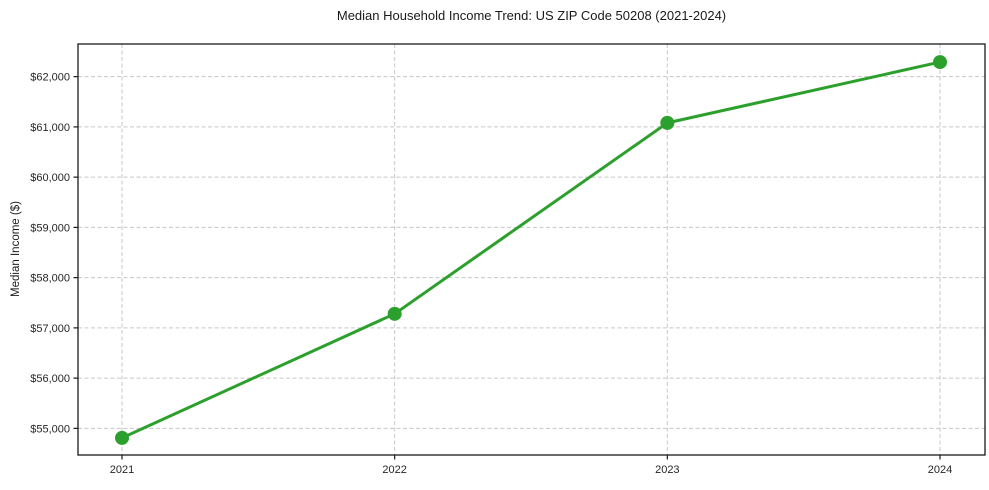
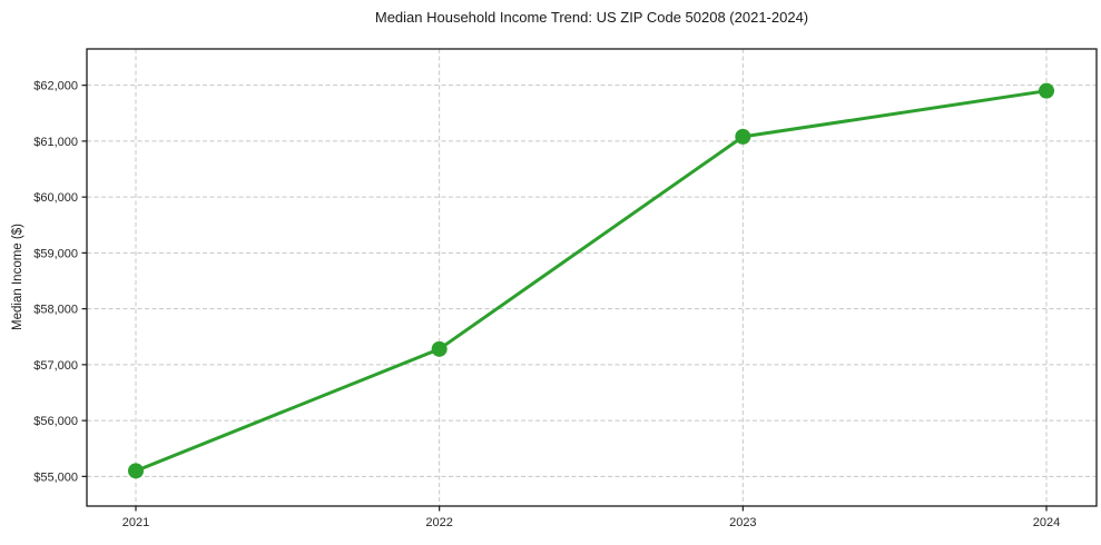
2021: $54800 -> $55100
2024: $62300 -> $61900
